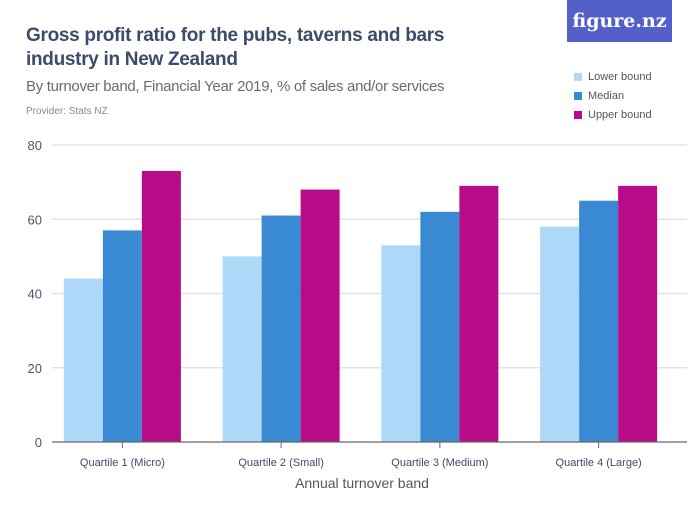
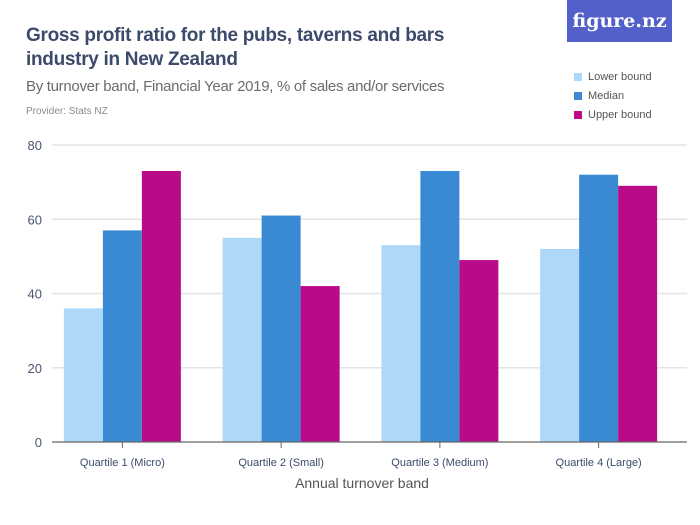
Lower bound/Quartile 1 (Micro): 44 -> 36
Lower bound/Quartile 2 (Small): 50 -> 55
Upper bound/Quartile 2 (Small): 68 -> 42
Median/Quartile 3 (Medium): 62 -> 73
Upper bound/Quartile 3 (Medium): 69 -> 49
Lower bound/Quartile 4 (Large): 58 -> 52
Median/Quartile 4 (Large): 65 -> 72
